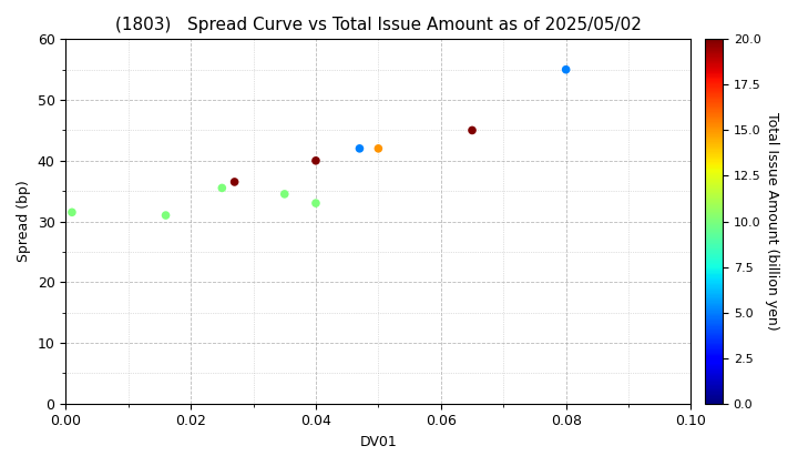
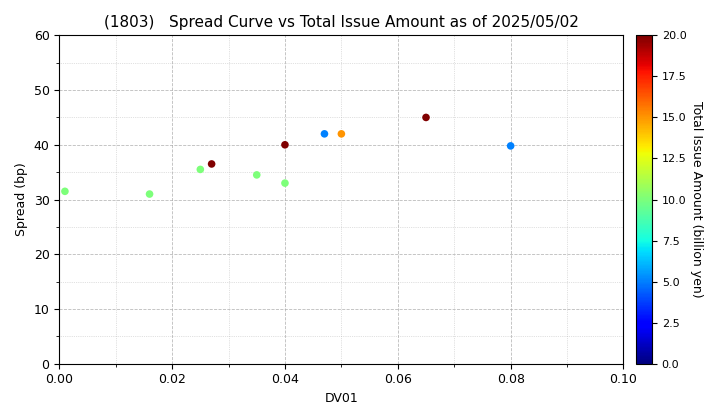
0.08: 55.0 -> 39.8
